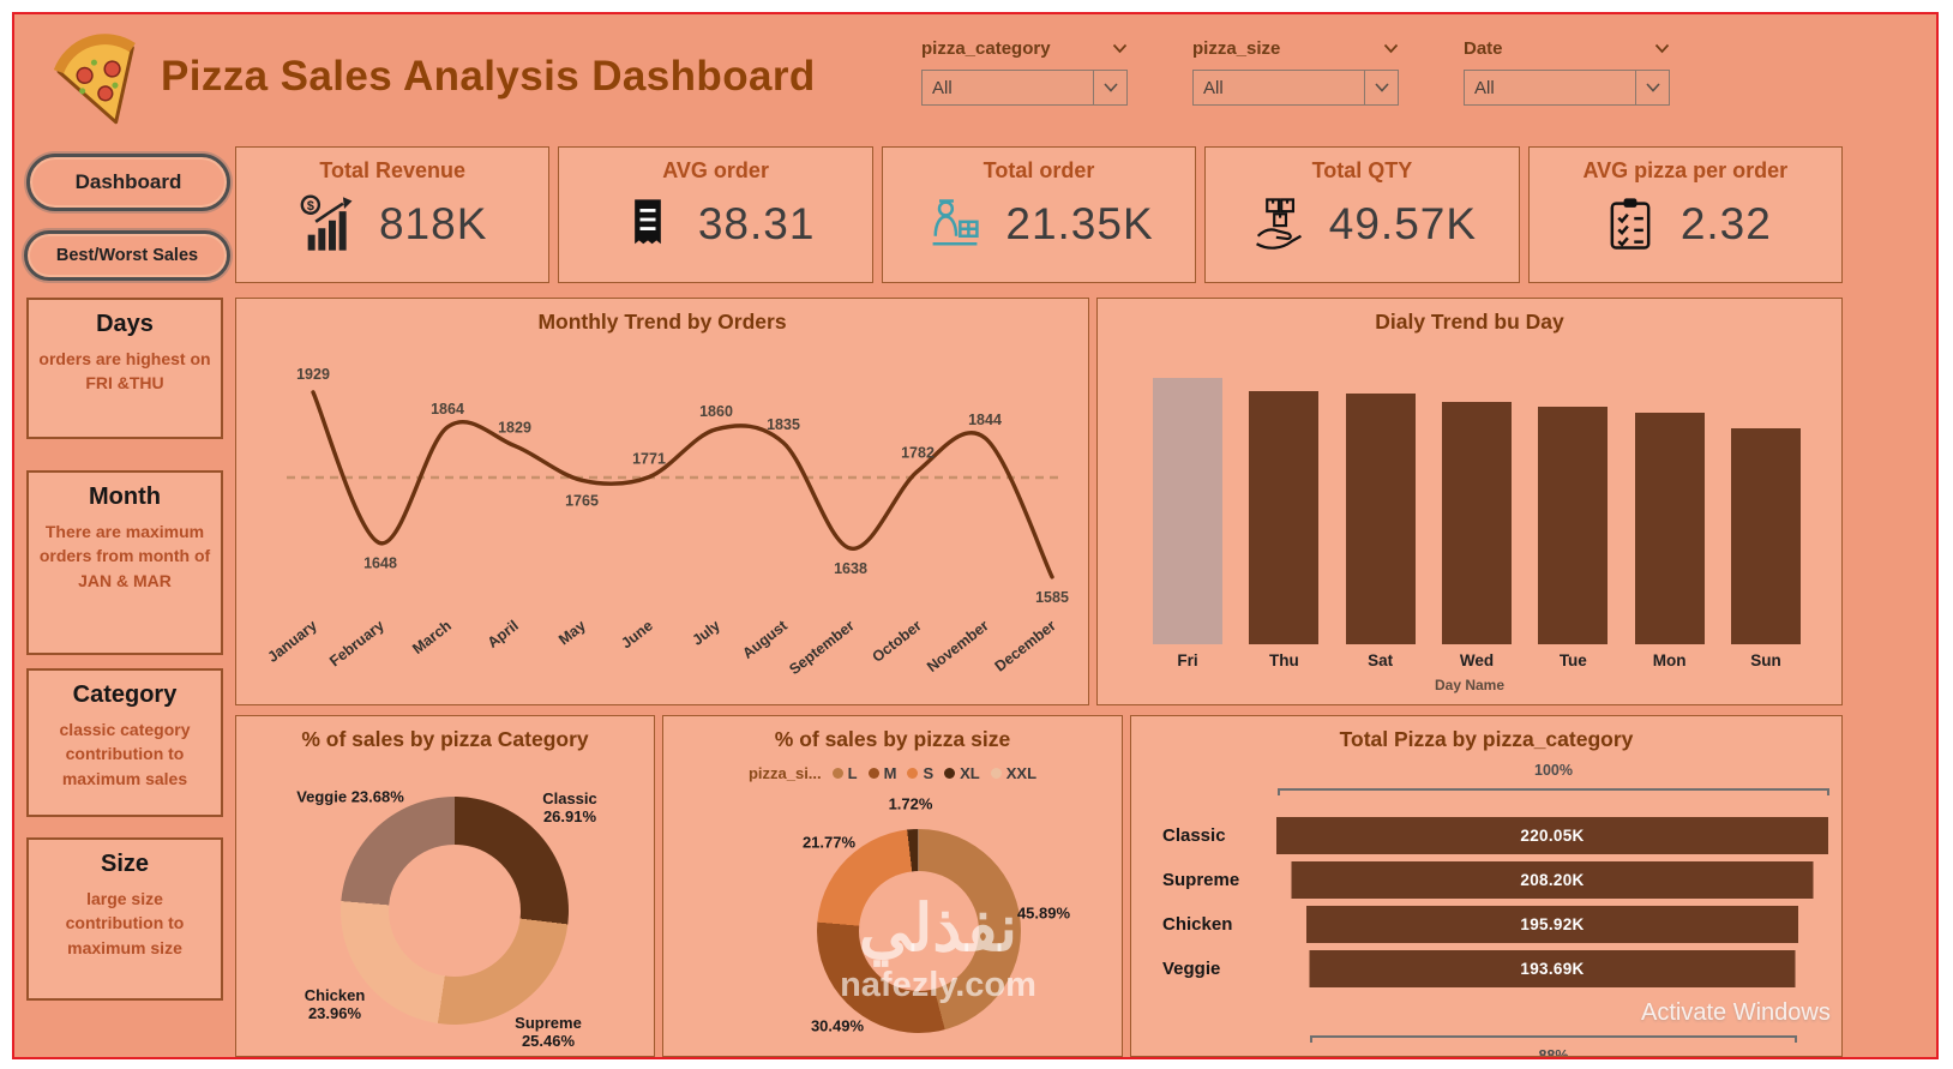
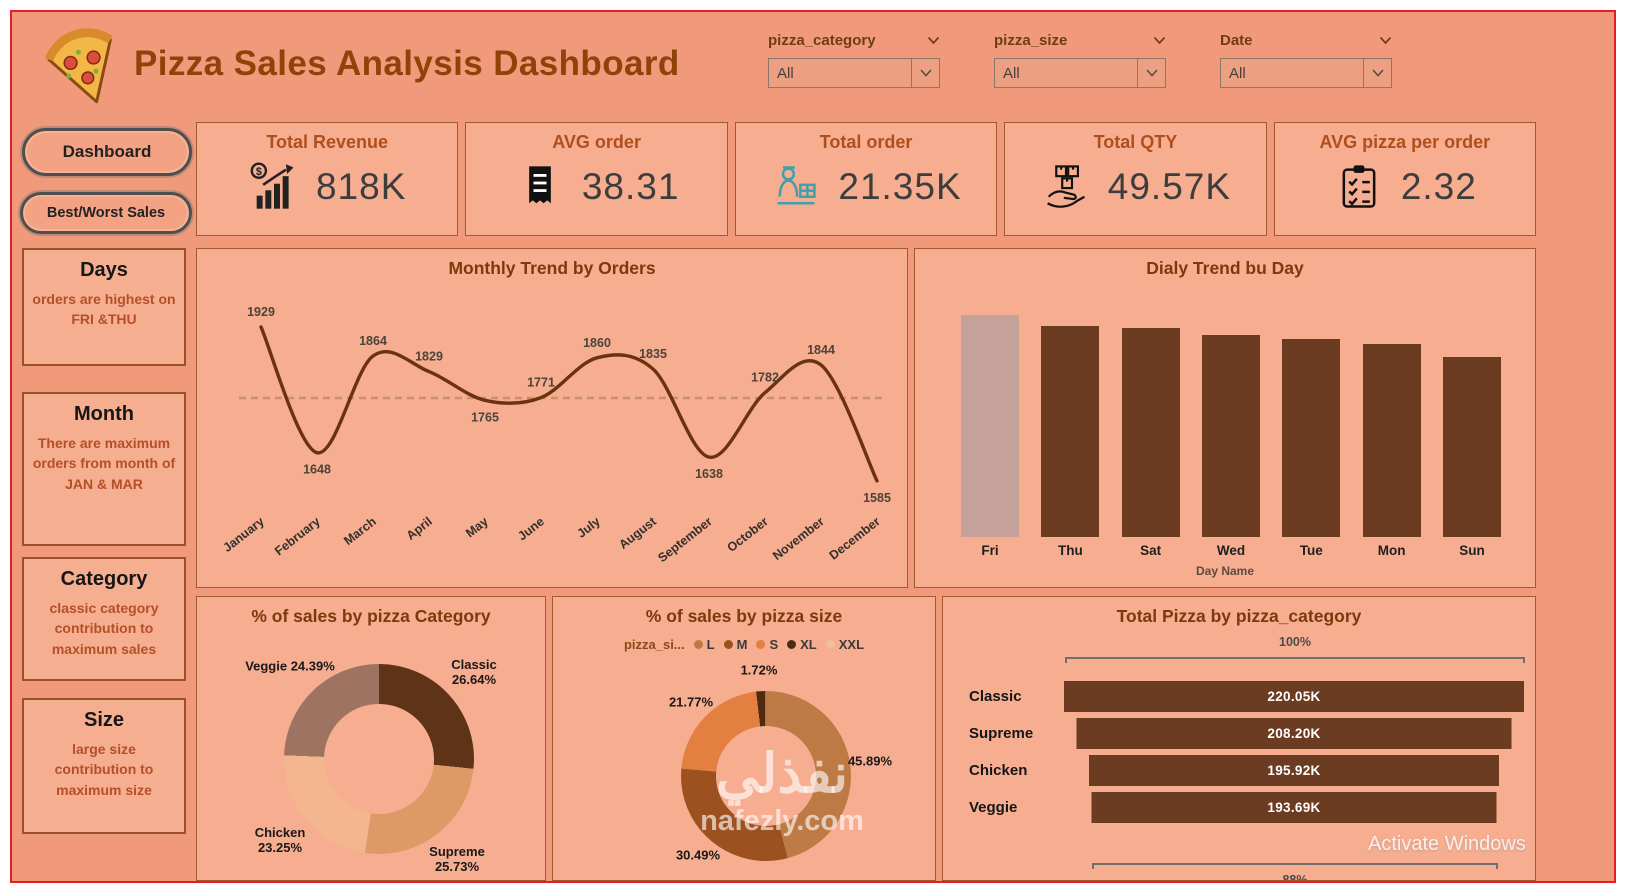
% of sales by pizza Category/Classic: 26.91% -> 26.64%
% of sales by pizza Category/Supreme: 25.46% -> 25.73%
% of sales by pizza Category/Chicken: 23.96% -> 23.25%
% of sales by pizza Category/Veggie: 23.68% -> 24.39%
